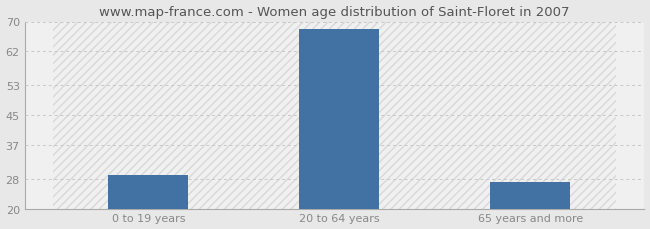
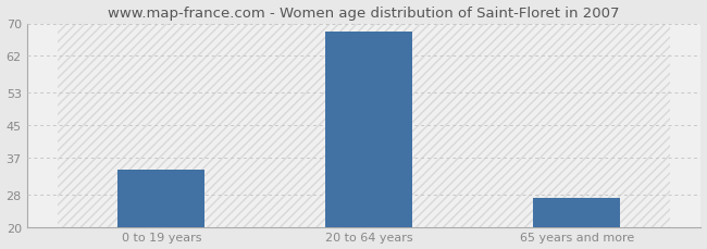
0 to 19 years: 29 -> 34
